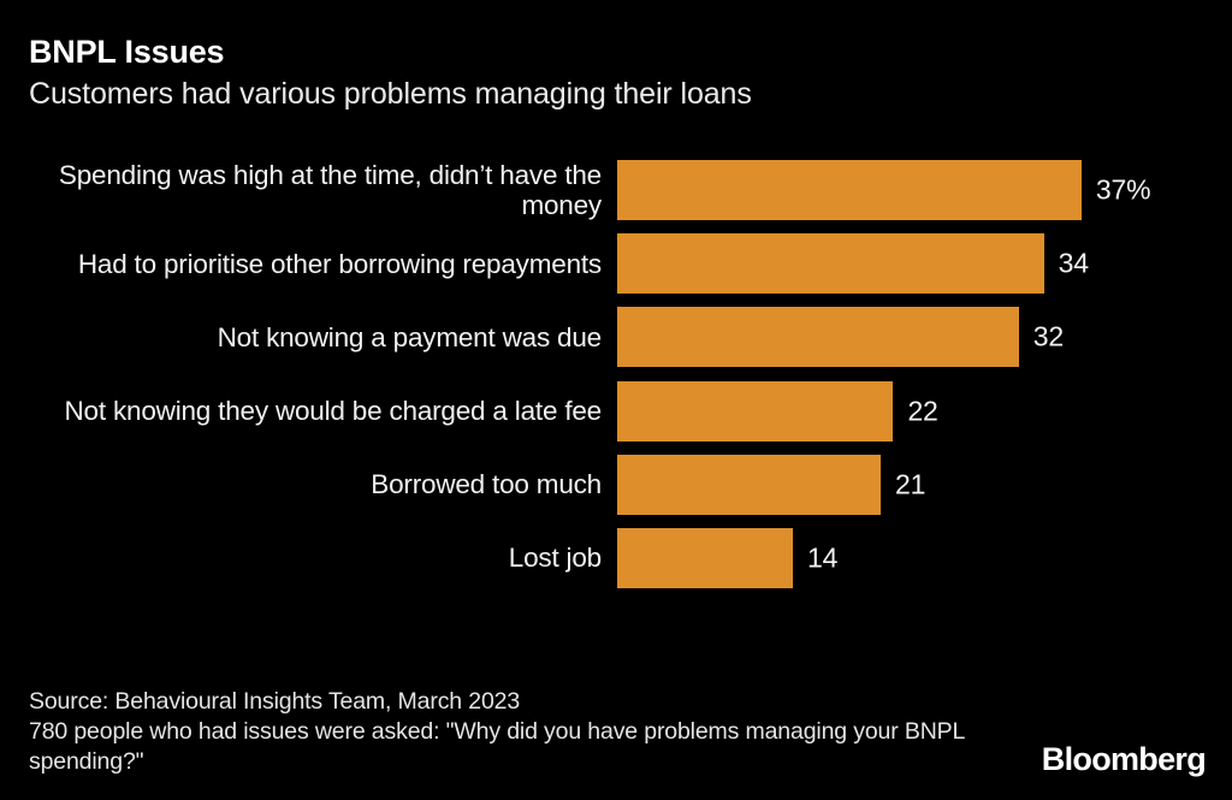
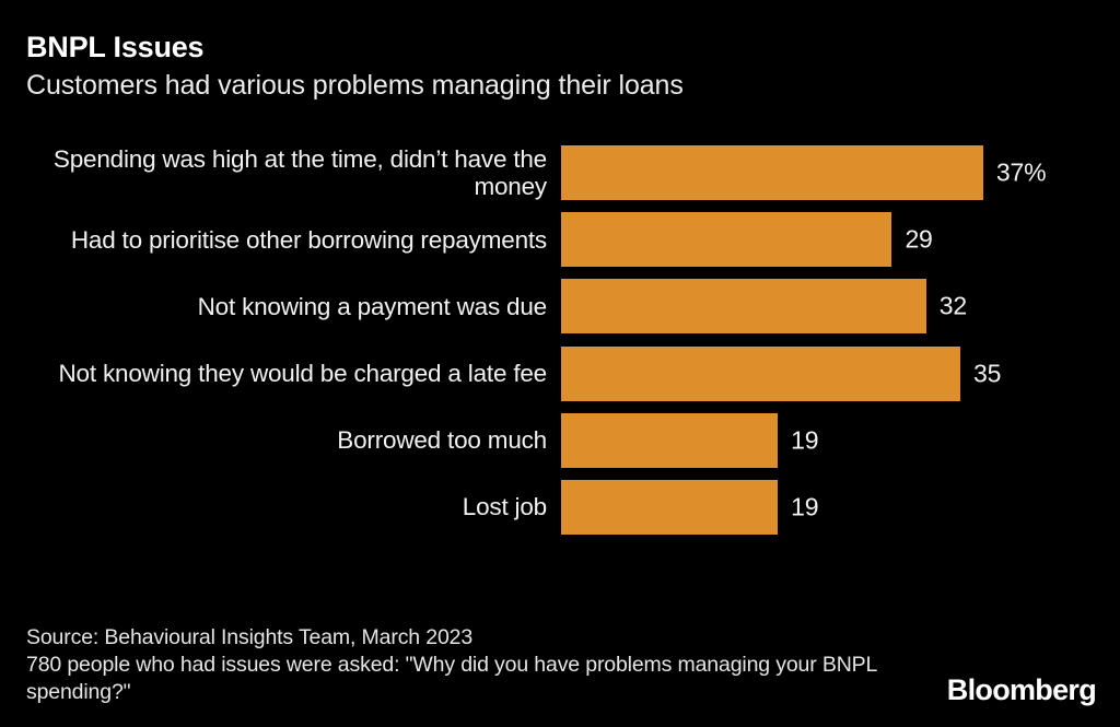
Had to prioritise other borrowing repayments: 34 -> 29
Not knowing they would be charged a late fee: 22 -> 35
Borrowed too much: 21 -> 19
Lost job: 14 -> 19
